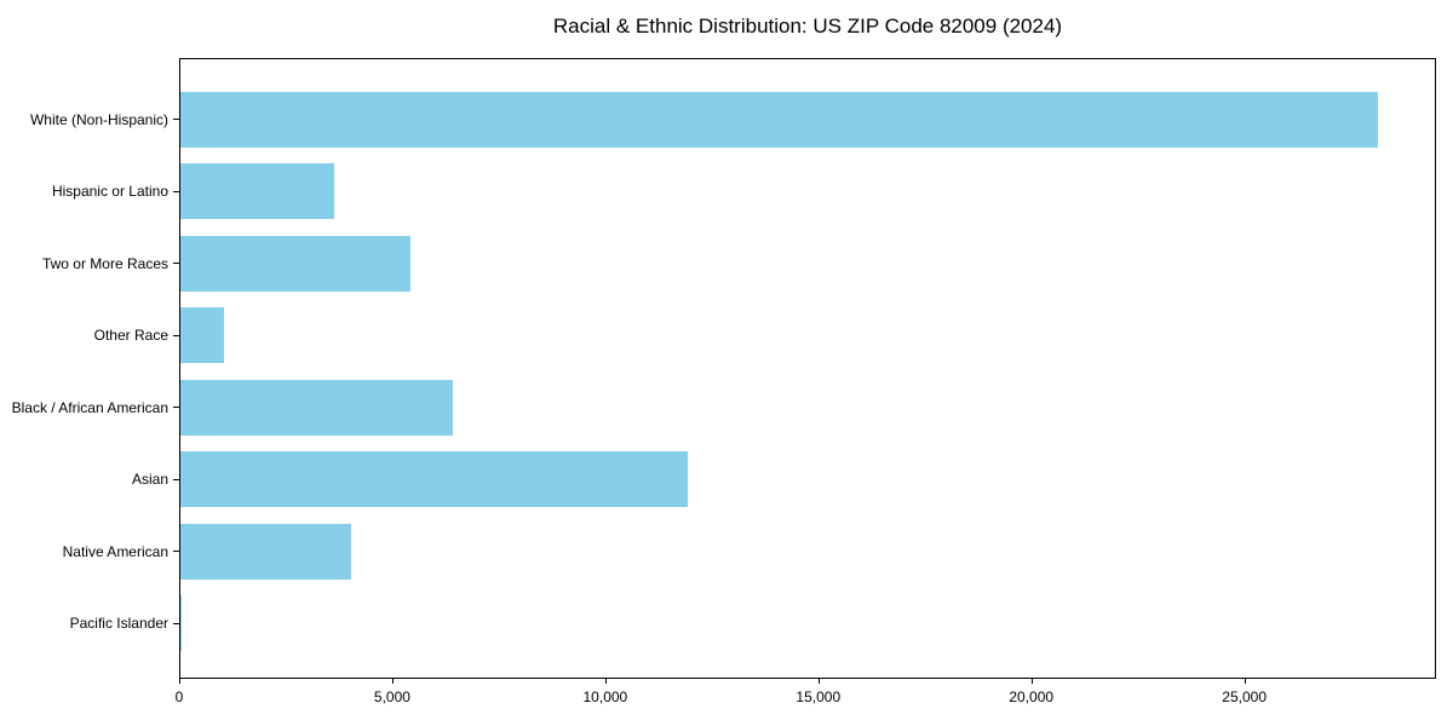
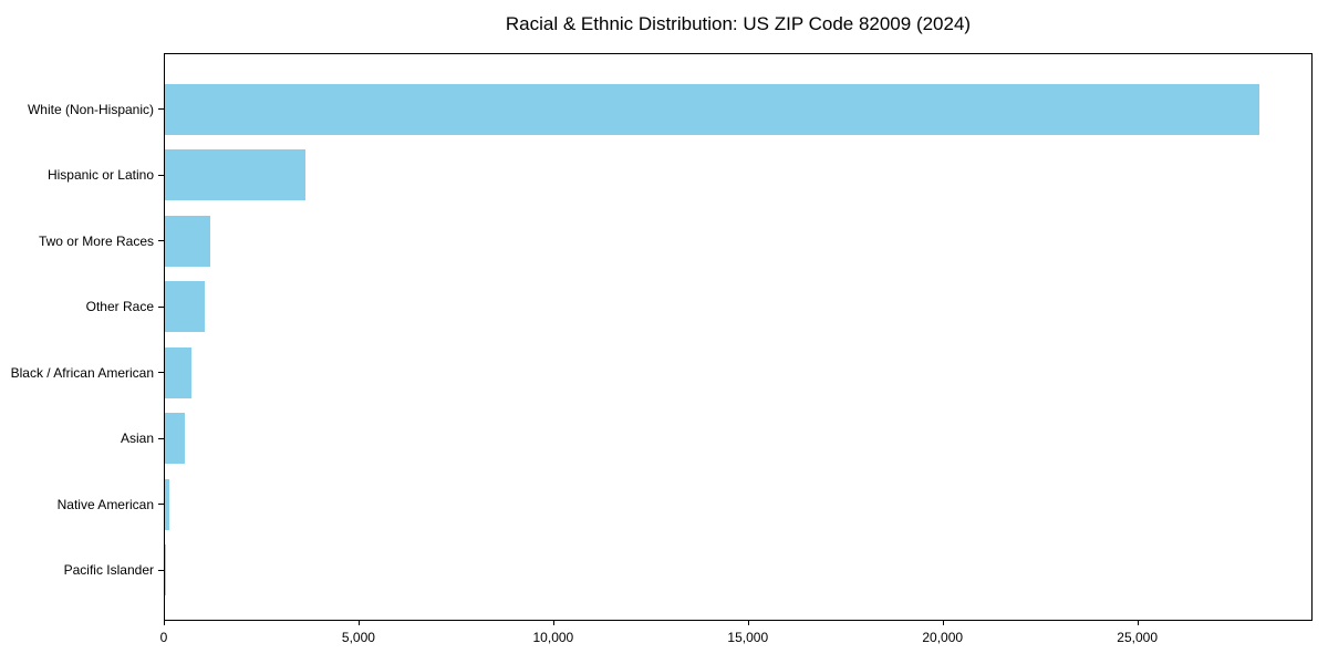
Two or More Races: 5400 -> 1200
Black / African American: 6400 -> 700
Asian: 11900 -> 500
Native American: 4000 -> 100
